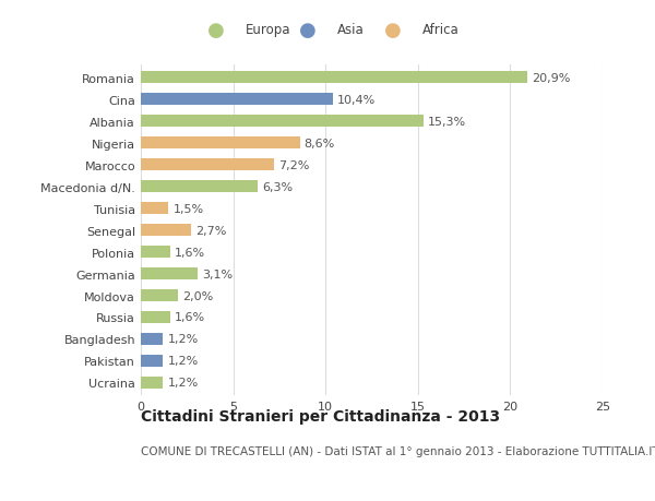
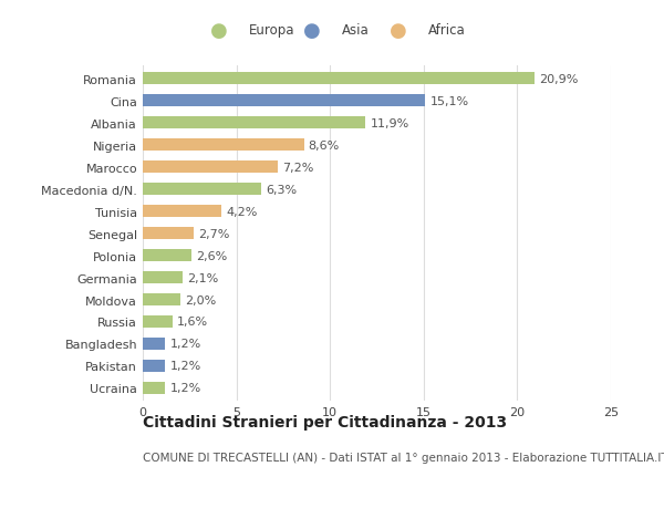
Cina: 10,4% -> 15,1%
Albania: 15,3% -> 11,9%
Tunisia: 1,5% -> 4,2%
Polonia: 1,6% -> 2,6%
Germania: 3,1% -> 2,1%
